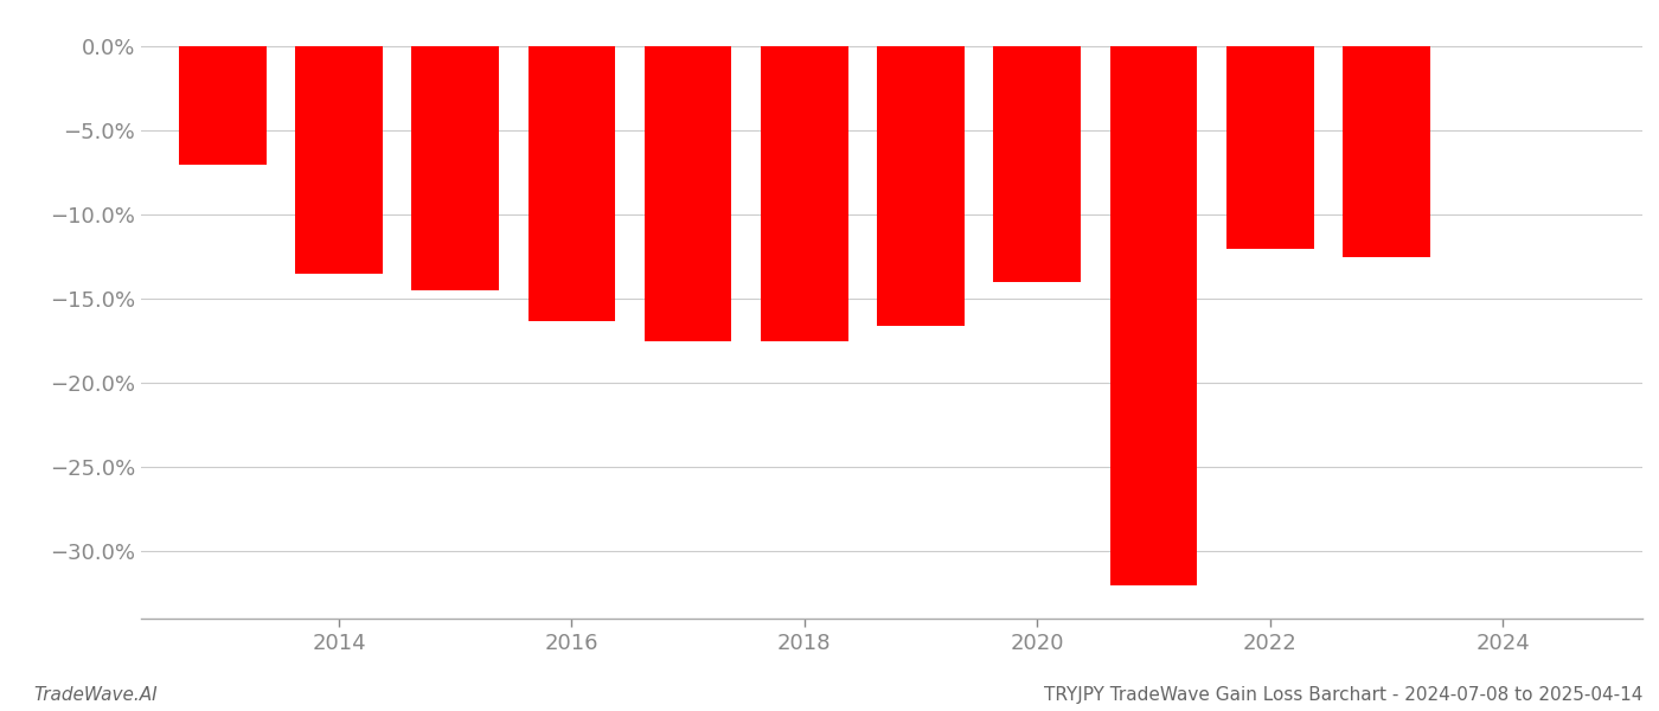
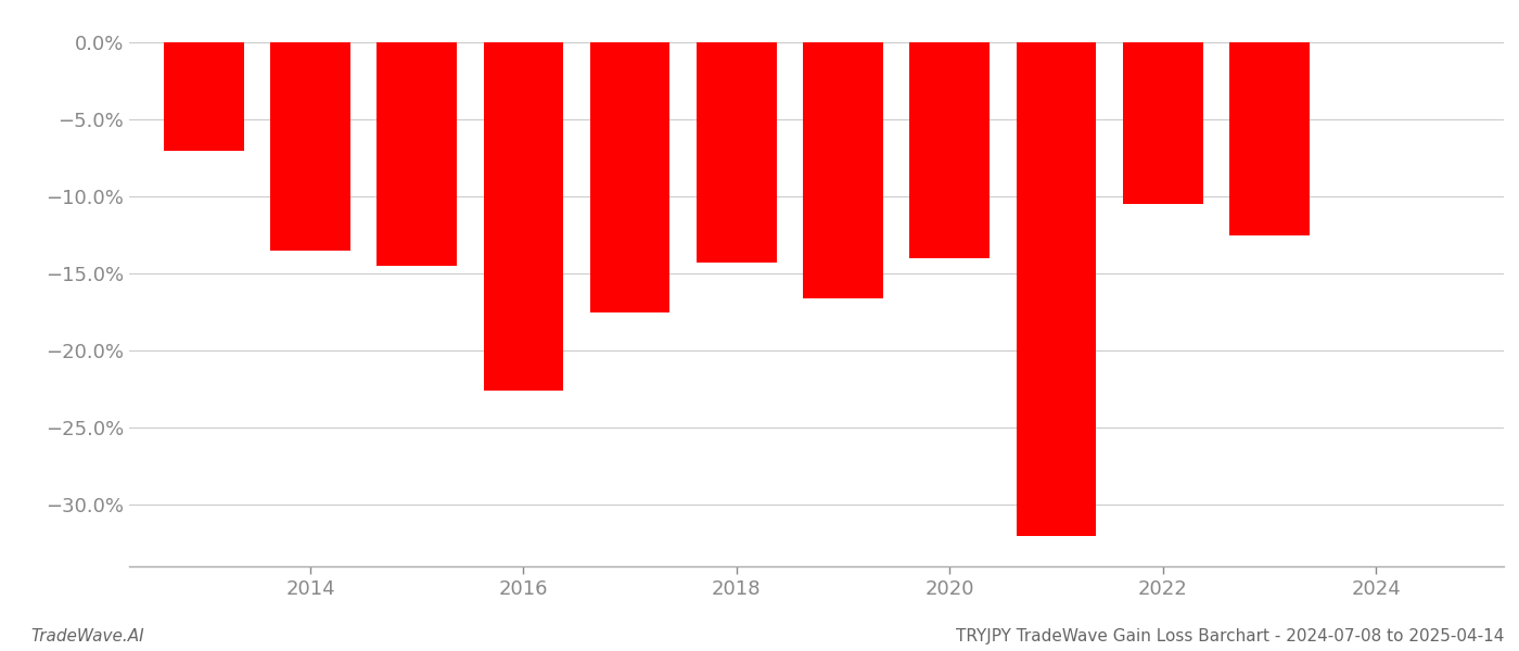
2016: -16.3% -> -22.6%
2018: -17.5% -> -14.3%
2022: -12.0% -> -10.5%
